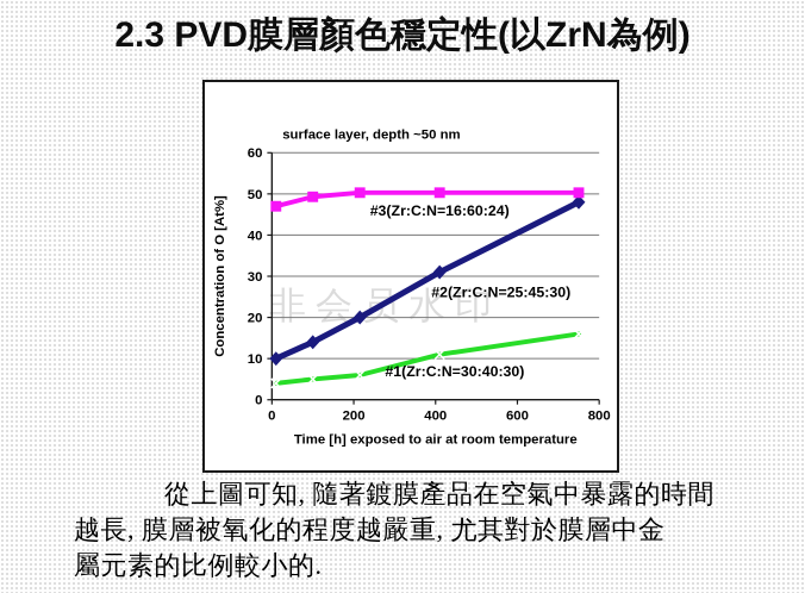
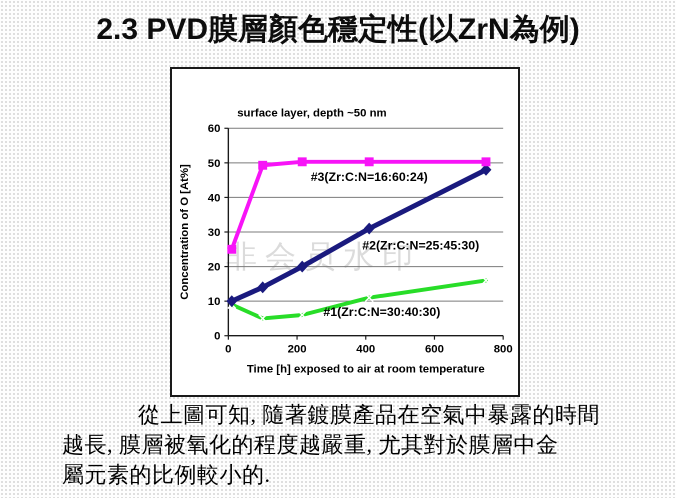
#1(Zr:C:N=30:40:30)/10: 4 -> 9
#3(Zr:C:N=16:60:24)/10: 47 -> 25
